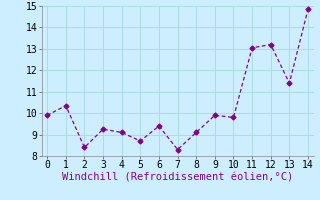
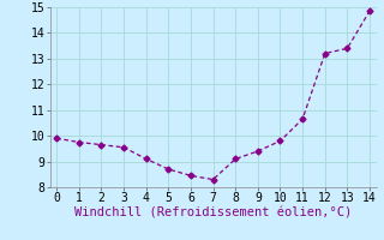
1: 10.35 -> 9.75
2: 8.40 -> 9.65
3: 9.25 -> 9.55
6: 9.40 -> 8.45
9: 9.90 -> 9.40
11: 13.05 -> 10.65
13: 11.40 -> 13.40
